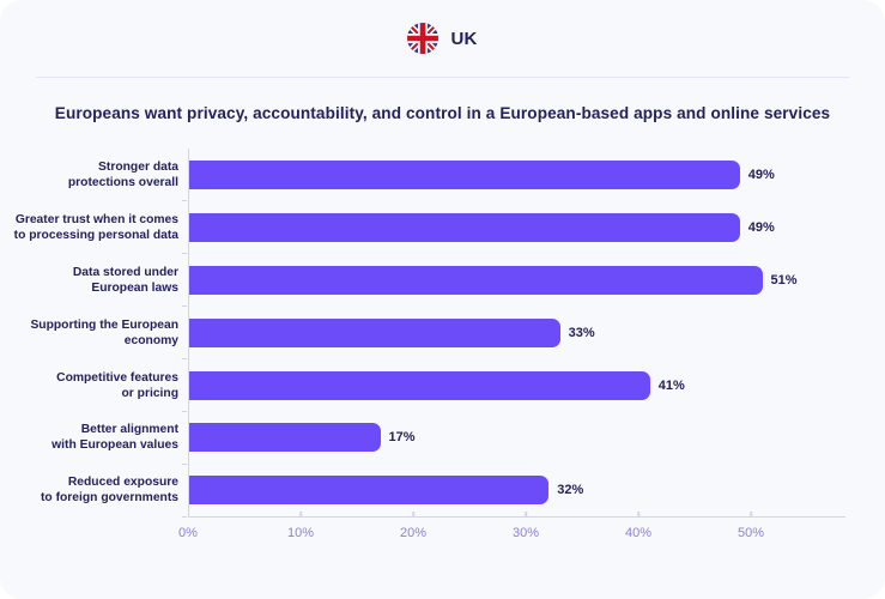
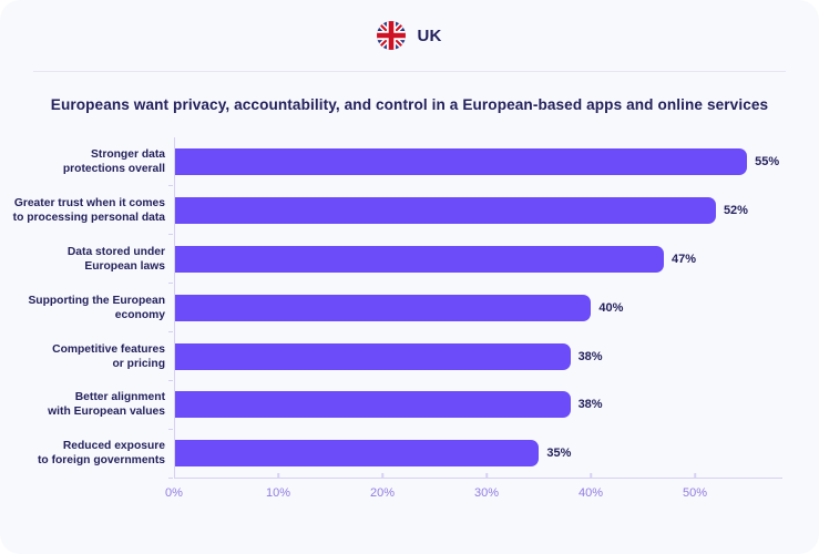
Stronger data protections overall: 49% -> 55%
Greater trust when it comes to processing personal data: 49% -> 52%
Data stored under European laws: 51% -> 47%
Supporting the European economy: 33% -> 40%
Competitive features or pricing: 41% -> 38%
Better alignment with European values: 17% -> 38%
Reduced exposure to foreign governments: 32% -> 35%
